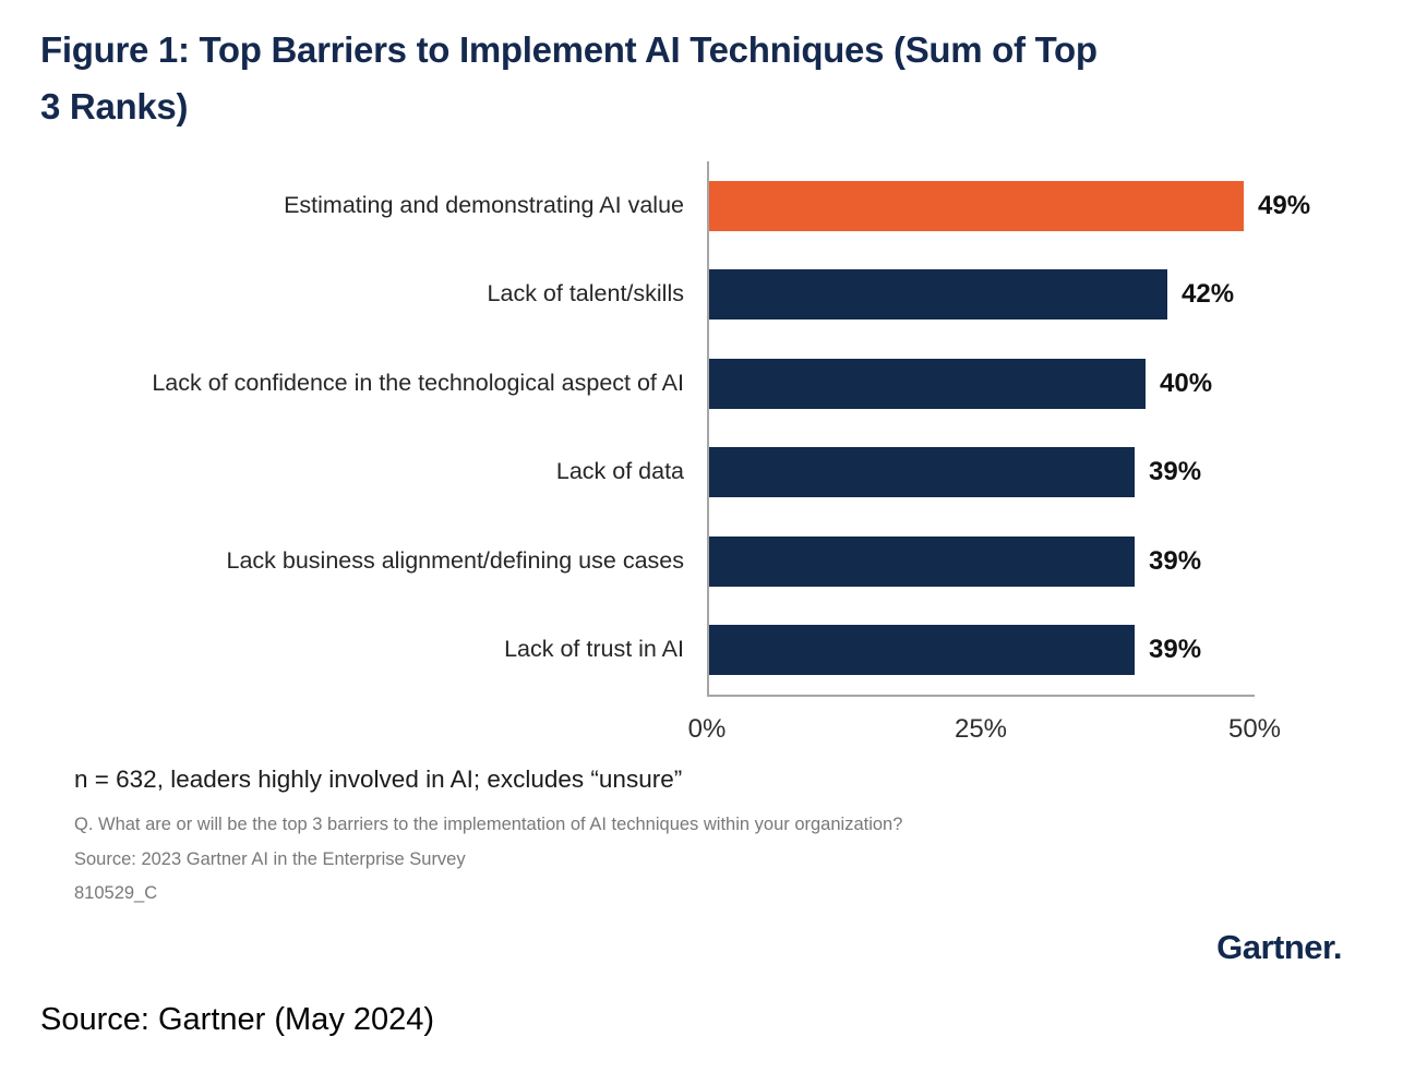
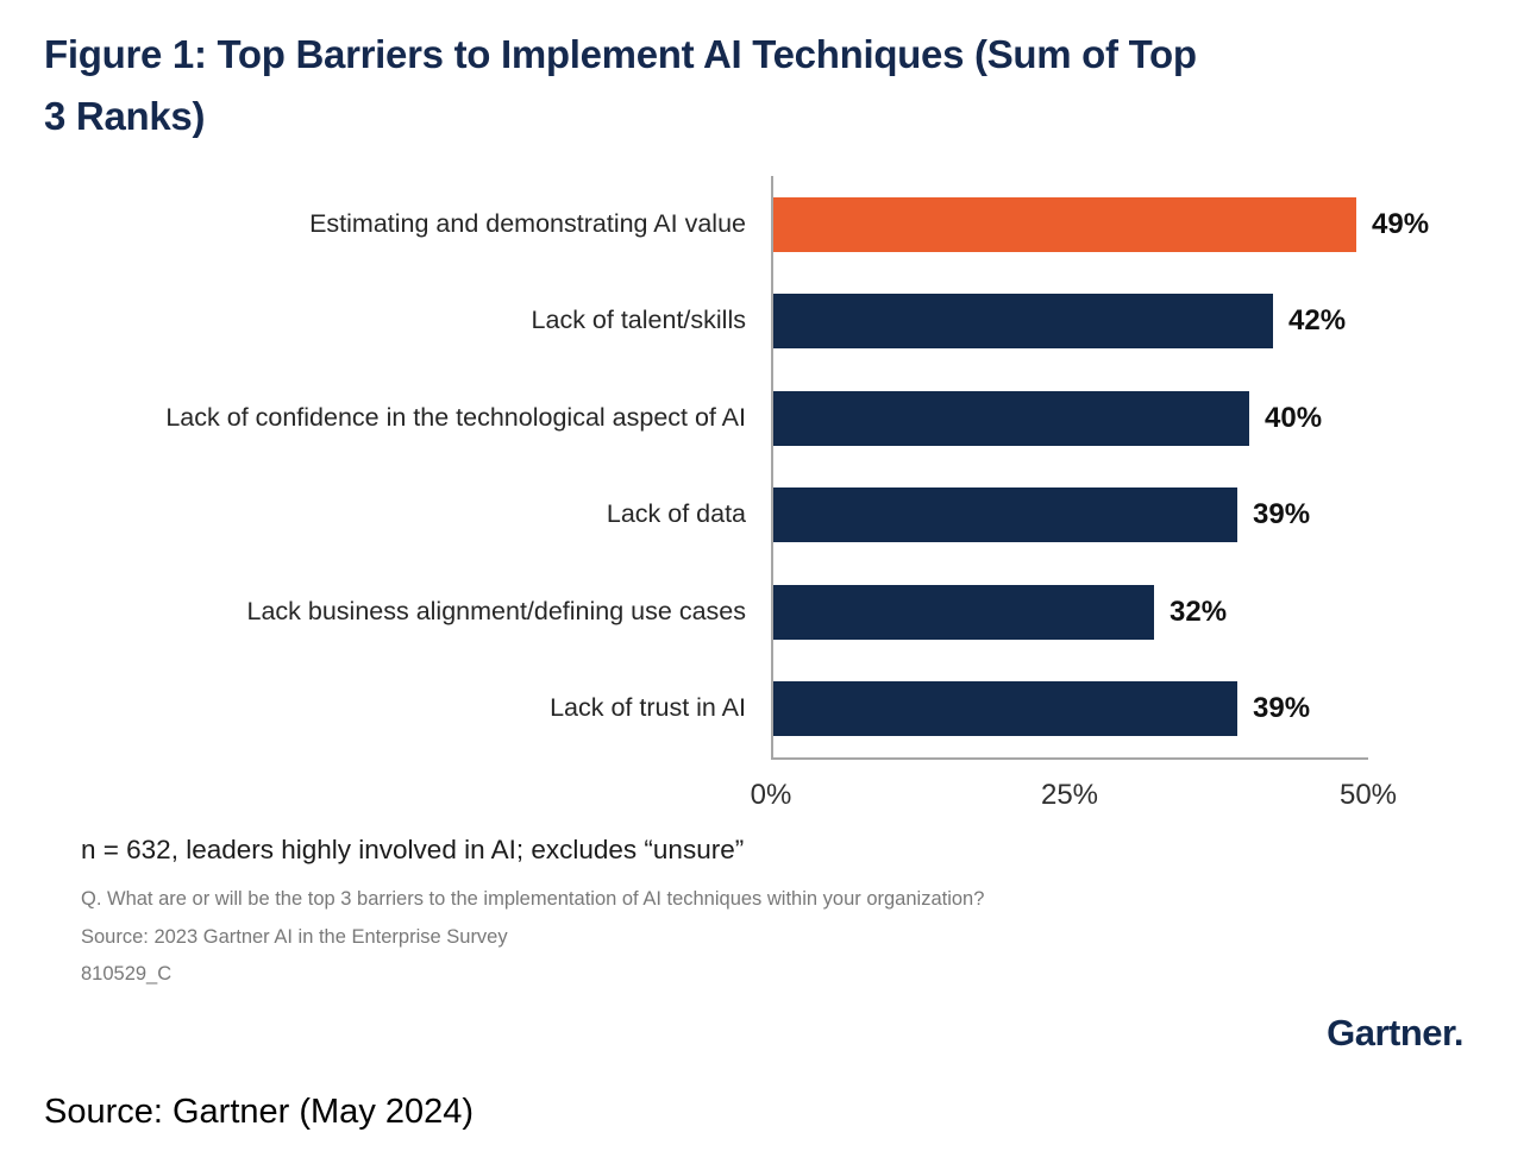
Lack business alignment/defining use cases: 39% -> 32%
